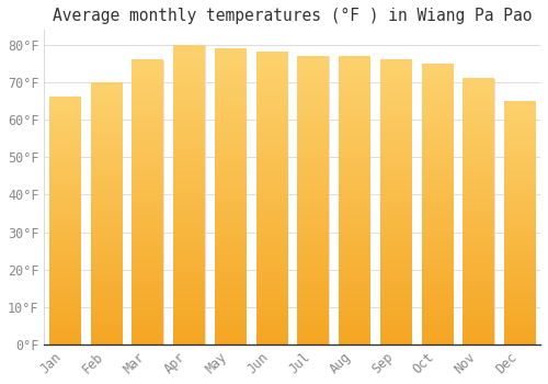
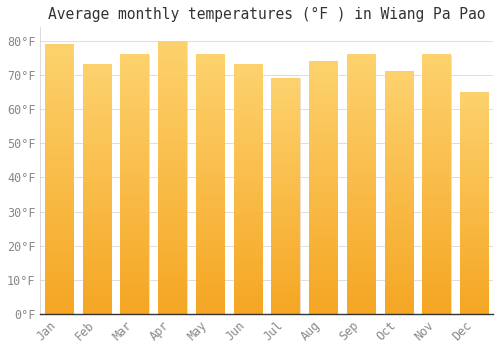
Jan: 66°F -> 79°F
Feb: 70°F -> 73°F
May: 79°F -> 76°F
Jun: 78°F -> 73°F
Jul: 77°F -> 69°F
Aug: 77°F -> 74°F
Oct: 75°F -> 71°F
Nov: 71°F -> 76°F
